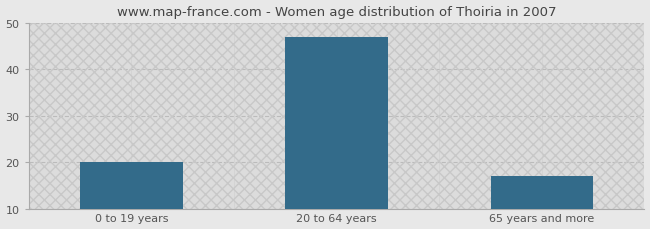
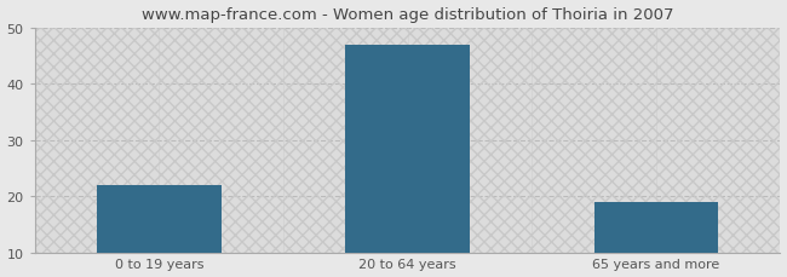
0 to 19 years: 20 -> 22
65 years and more: 17 -> 19
